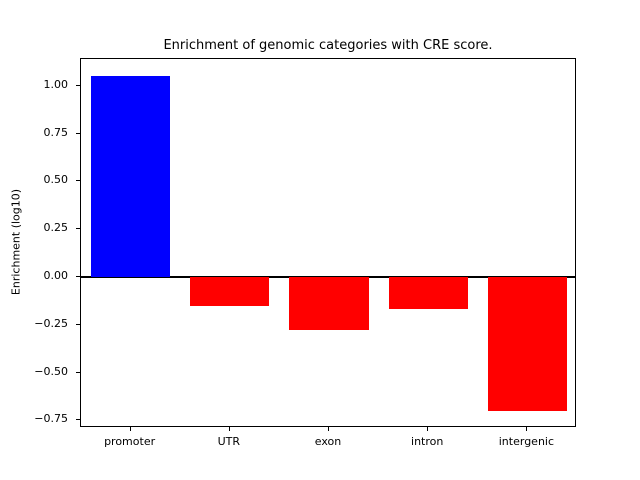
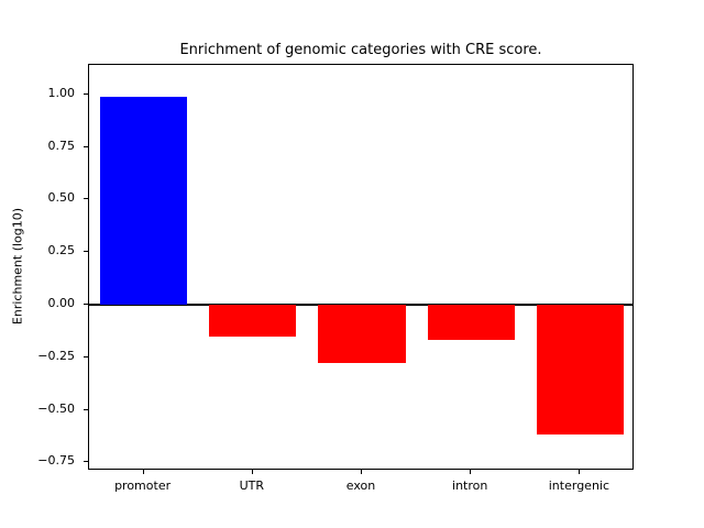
promoter: 1.05 -> 0.99
intergenic: -0.70 -> -0.62
